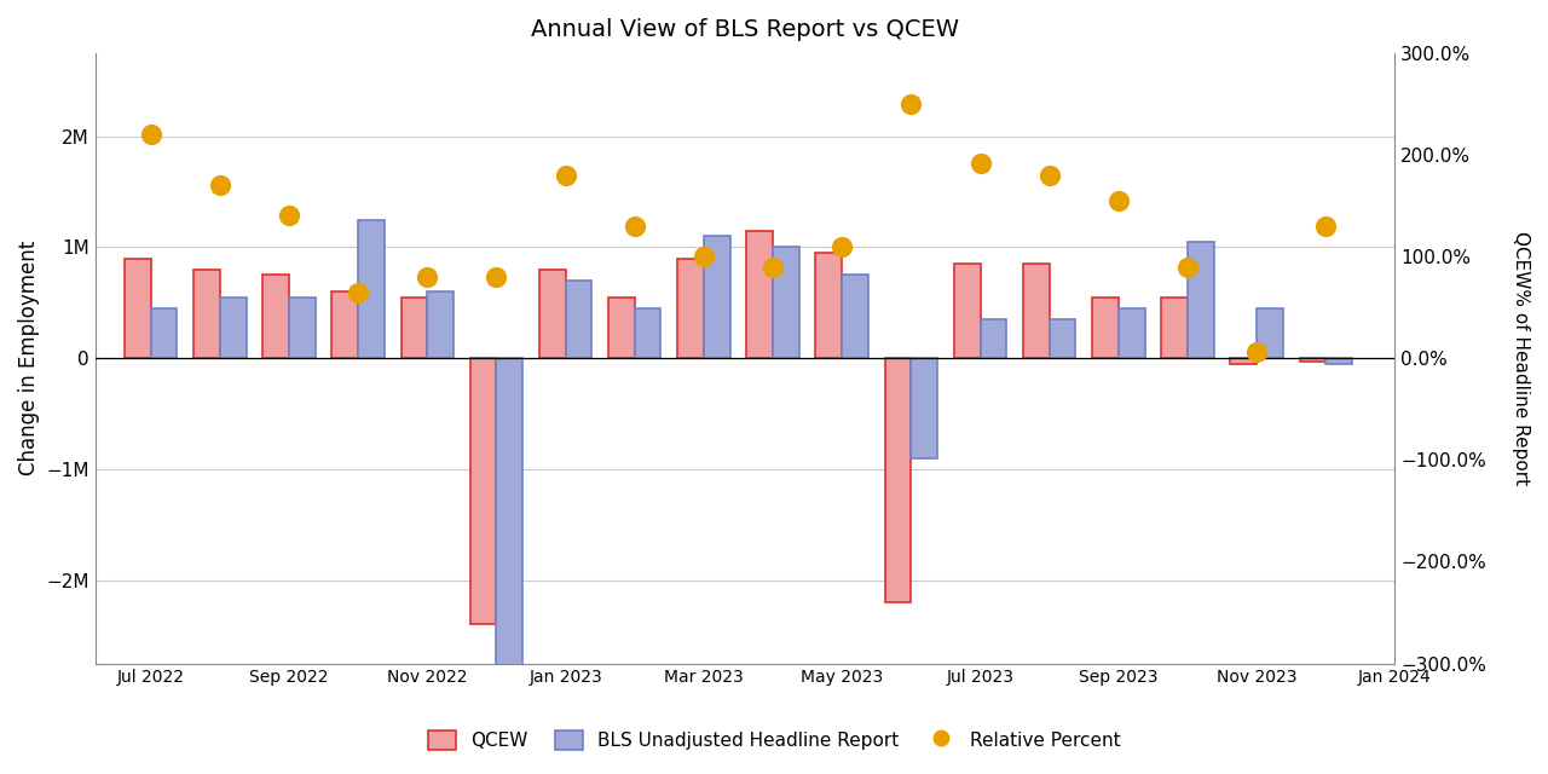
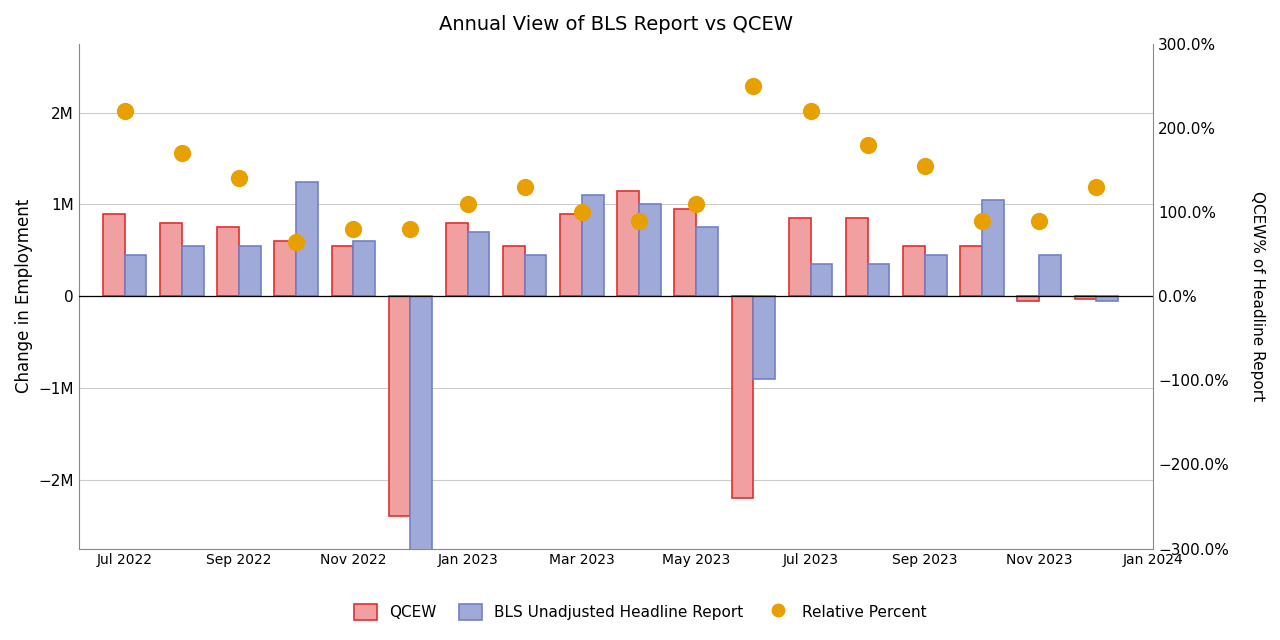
Relative Percent/Jan 2023: 180% -> 110%
Relative Percent/Jul 2023: 192% -> 220%
Relative Percent/Nov 2023: 6% -> 90%
